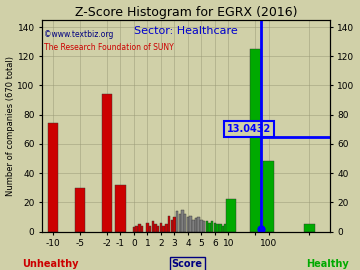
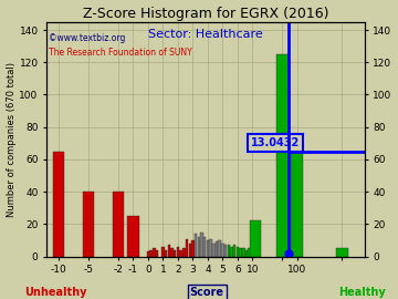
-10: 74 -> 65
-5: 30 -> 40
-2: 94 -> 40
-1: 32 -> 25
100: 48 -> 65
